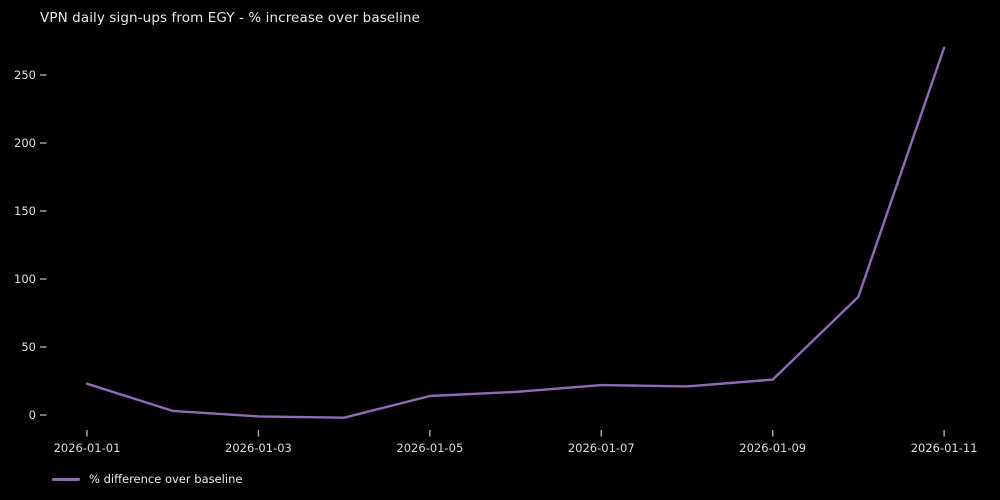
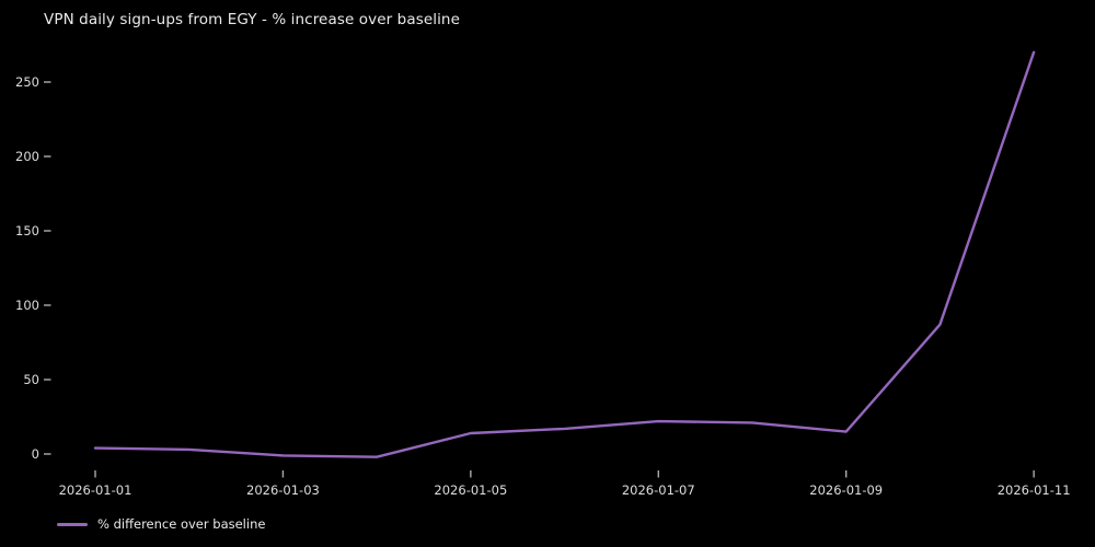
2026-01-01: 23 -> 4
2026-01-09: 26 -> 15
